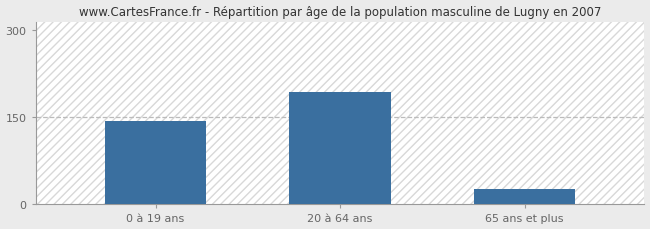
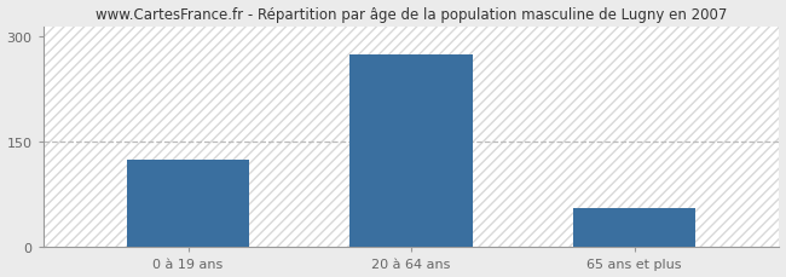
0 à 19 ans: 144 -> 125
20 à 64 ans: 194 -> 275
65 ans et plus: 26 -> 55
